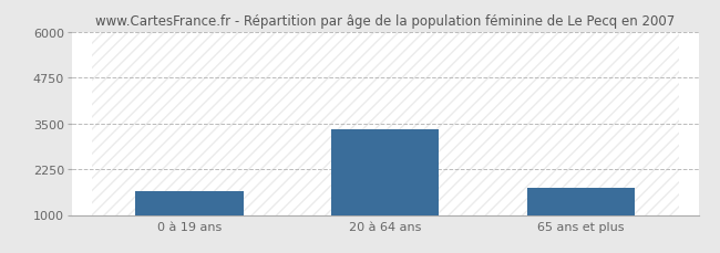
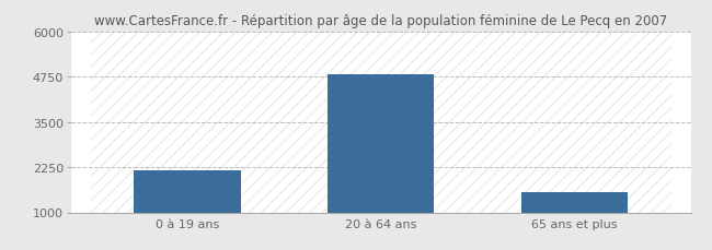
0 à 19 ans: 1650 -> 2150
20 à 64 ans: 3350 -> 4830
65 ans et plus: 1750 -> 1550
